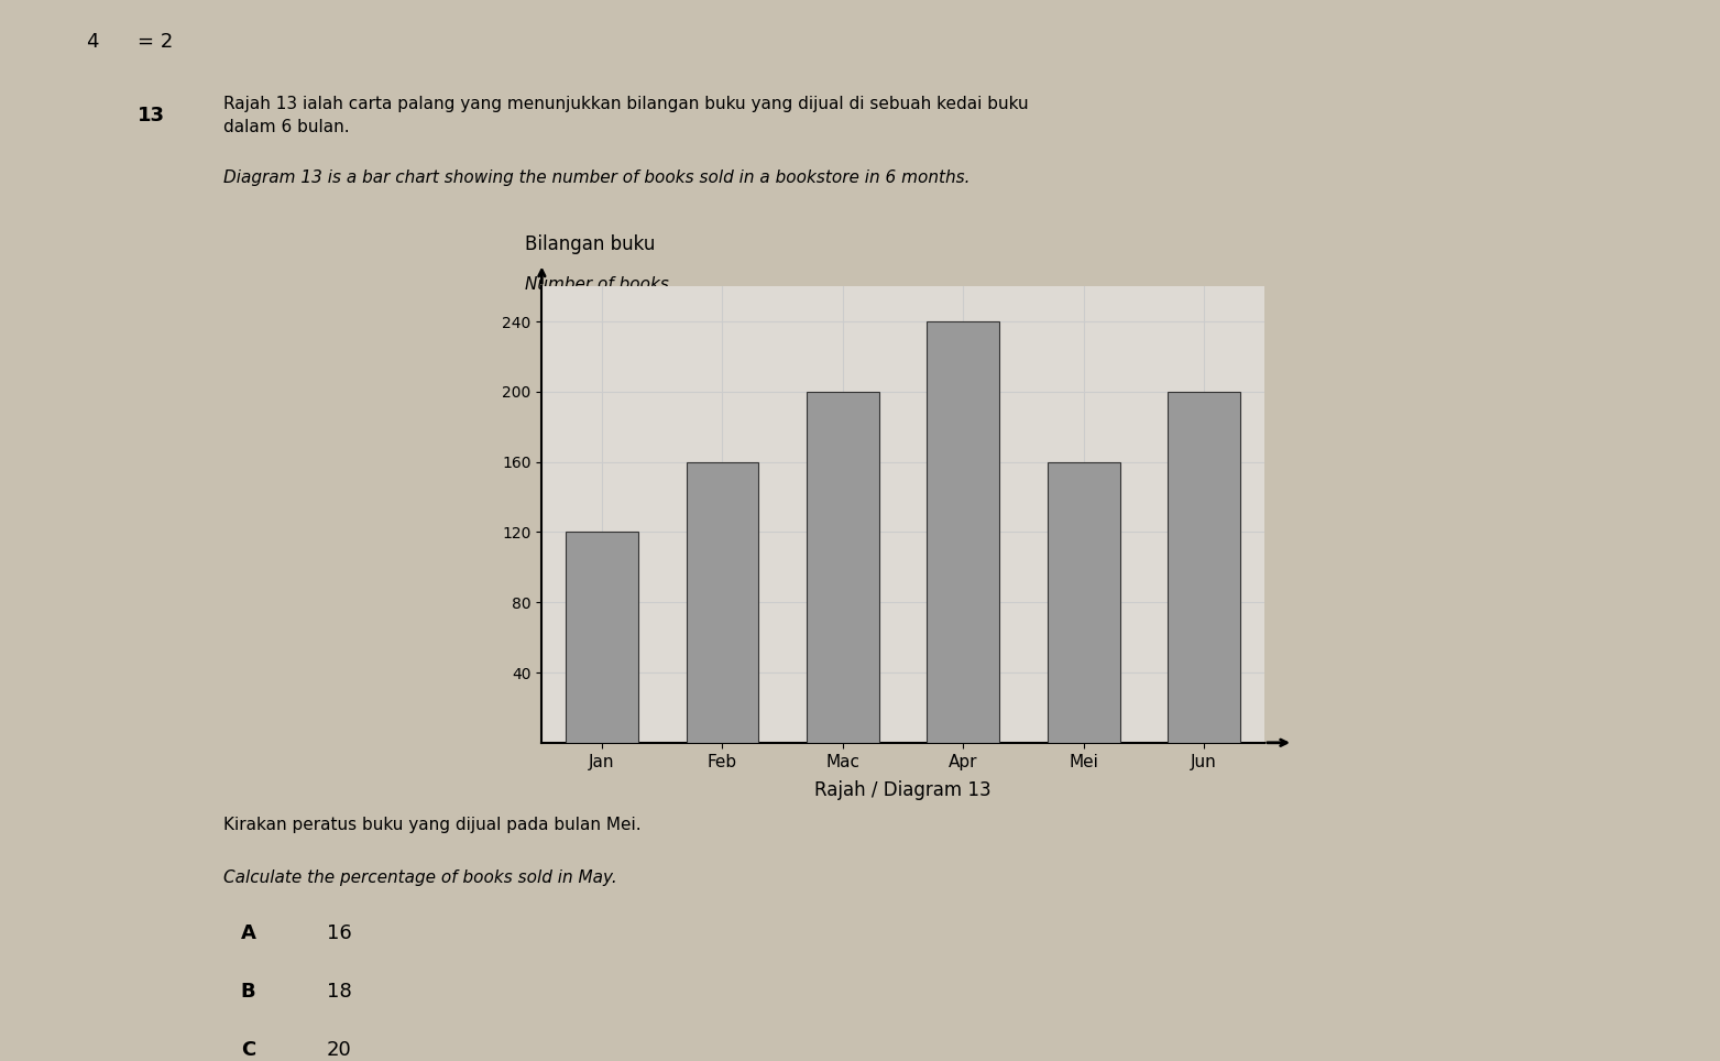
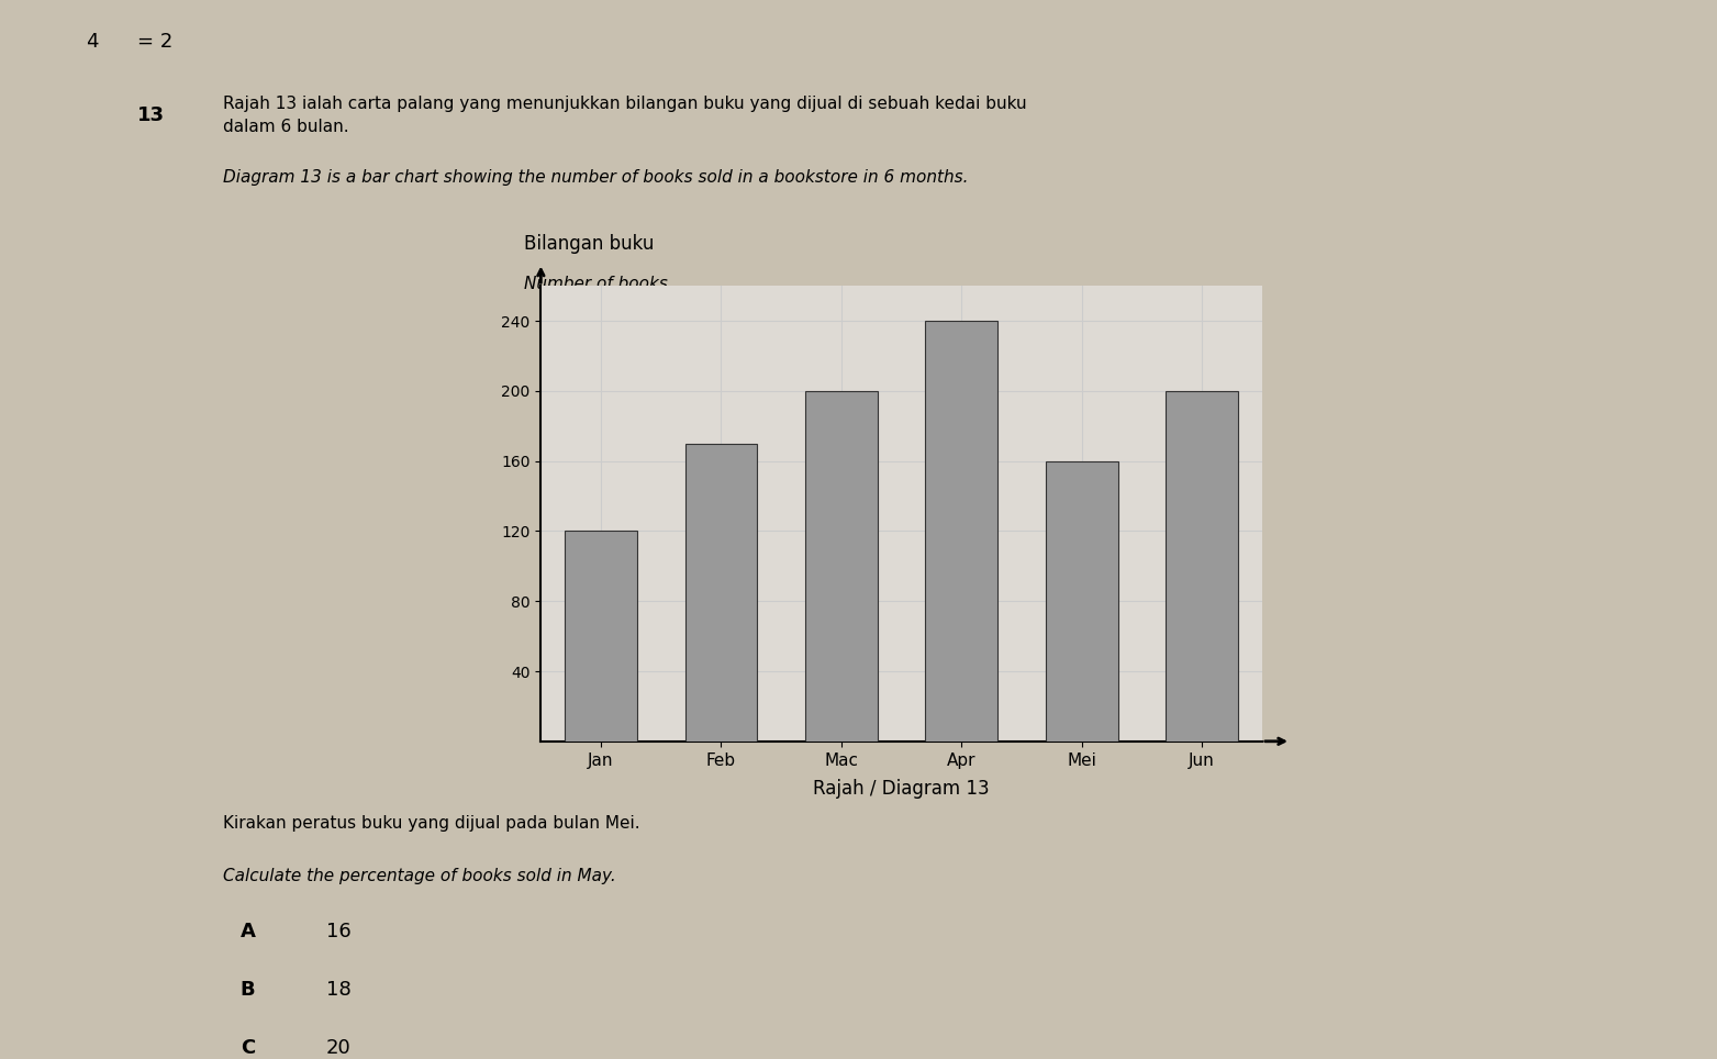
Feb: 160 -> 170
